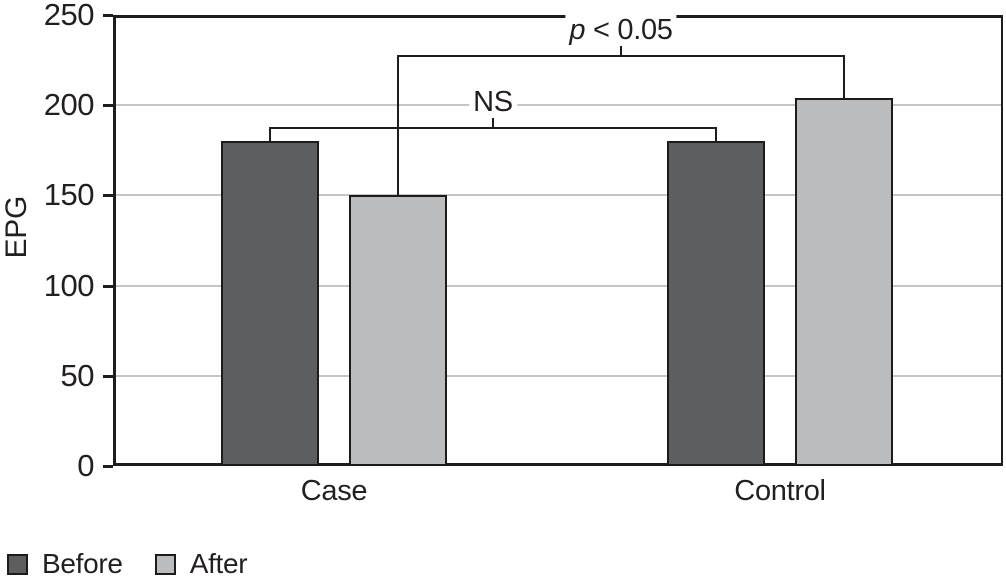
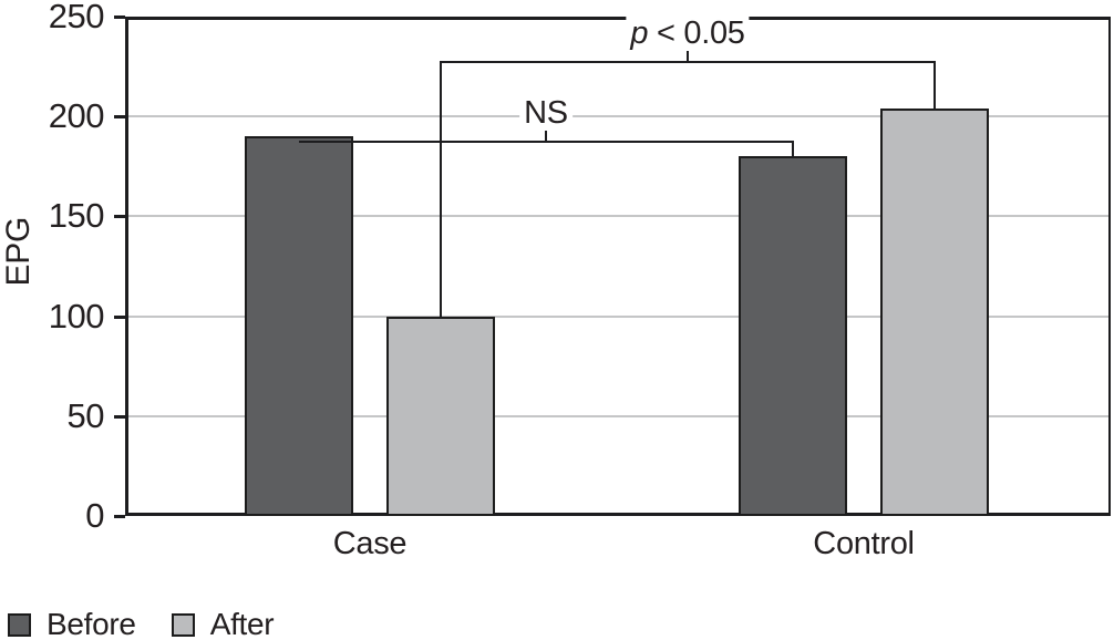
Before/Case: 180 -> 190
After/Case: 150 -> 100
